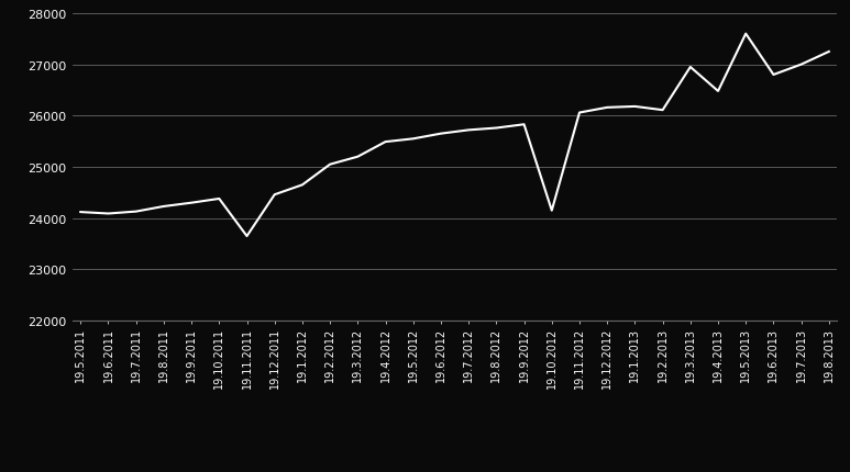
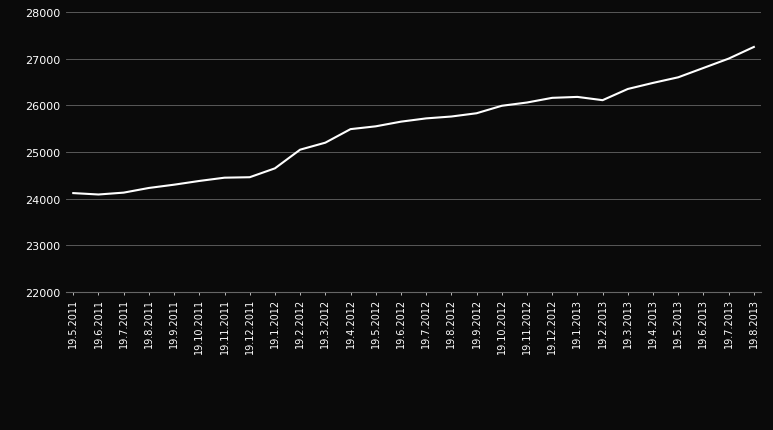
19.11.2011: 23650 -> 24450
19.10.2012: 24150 -> 25990
19.3.2013: 26950 -> 26350
19.5.2013: 27600 -> 26600
